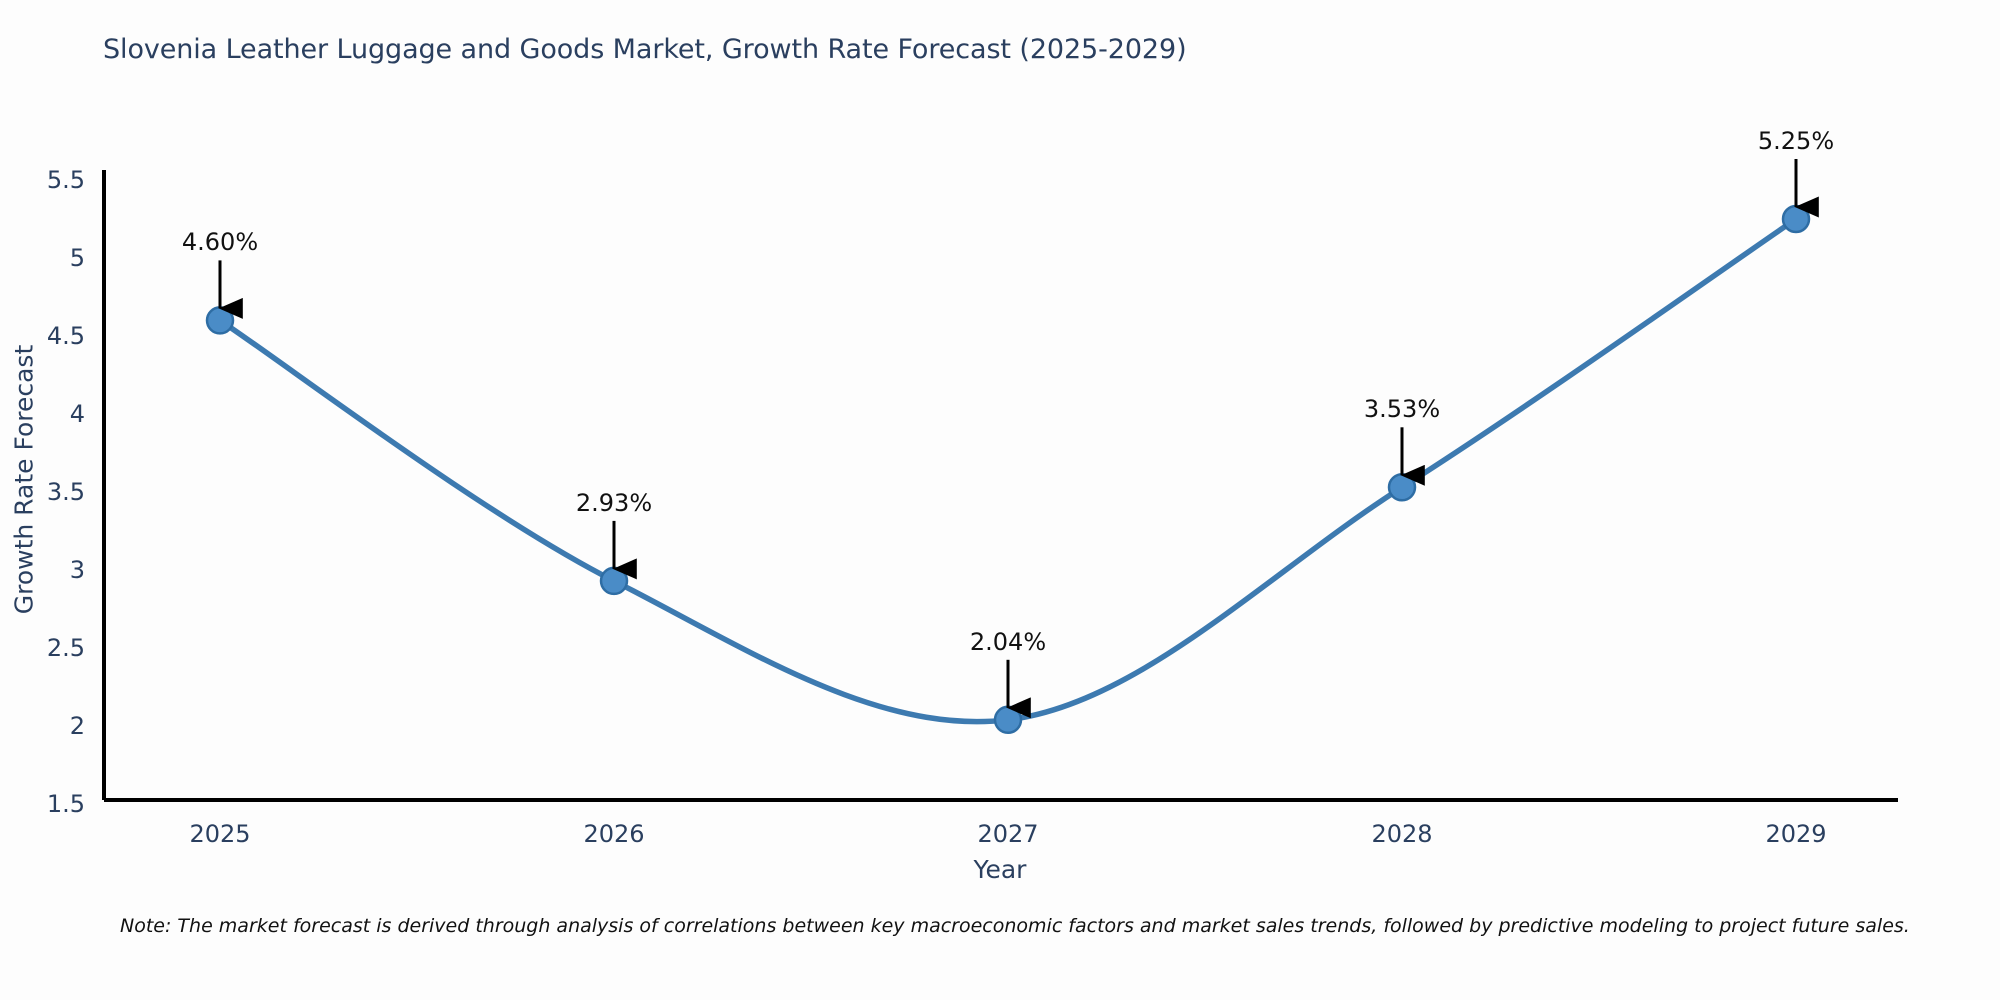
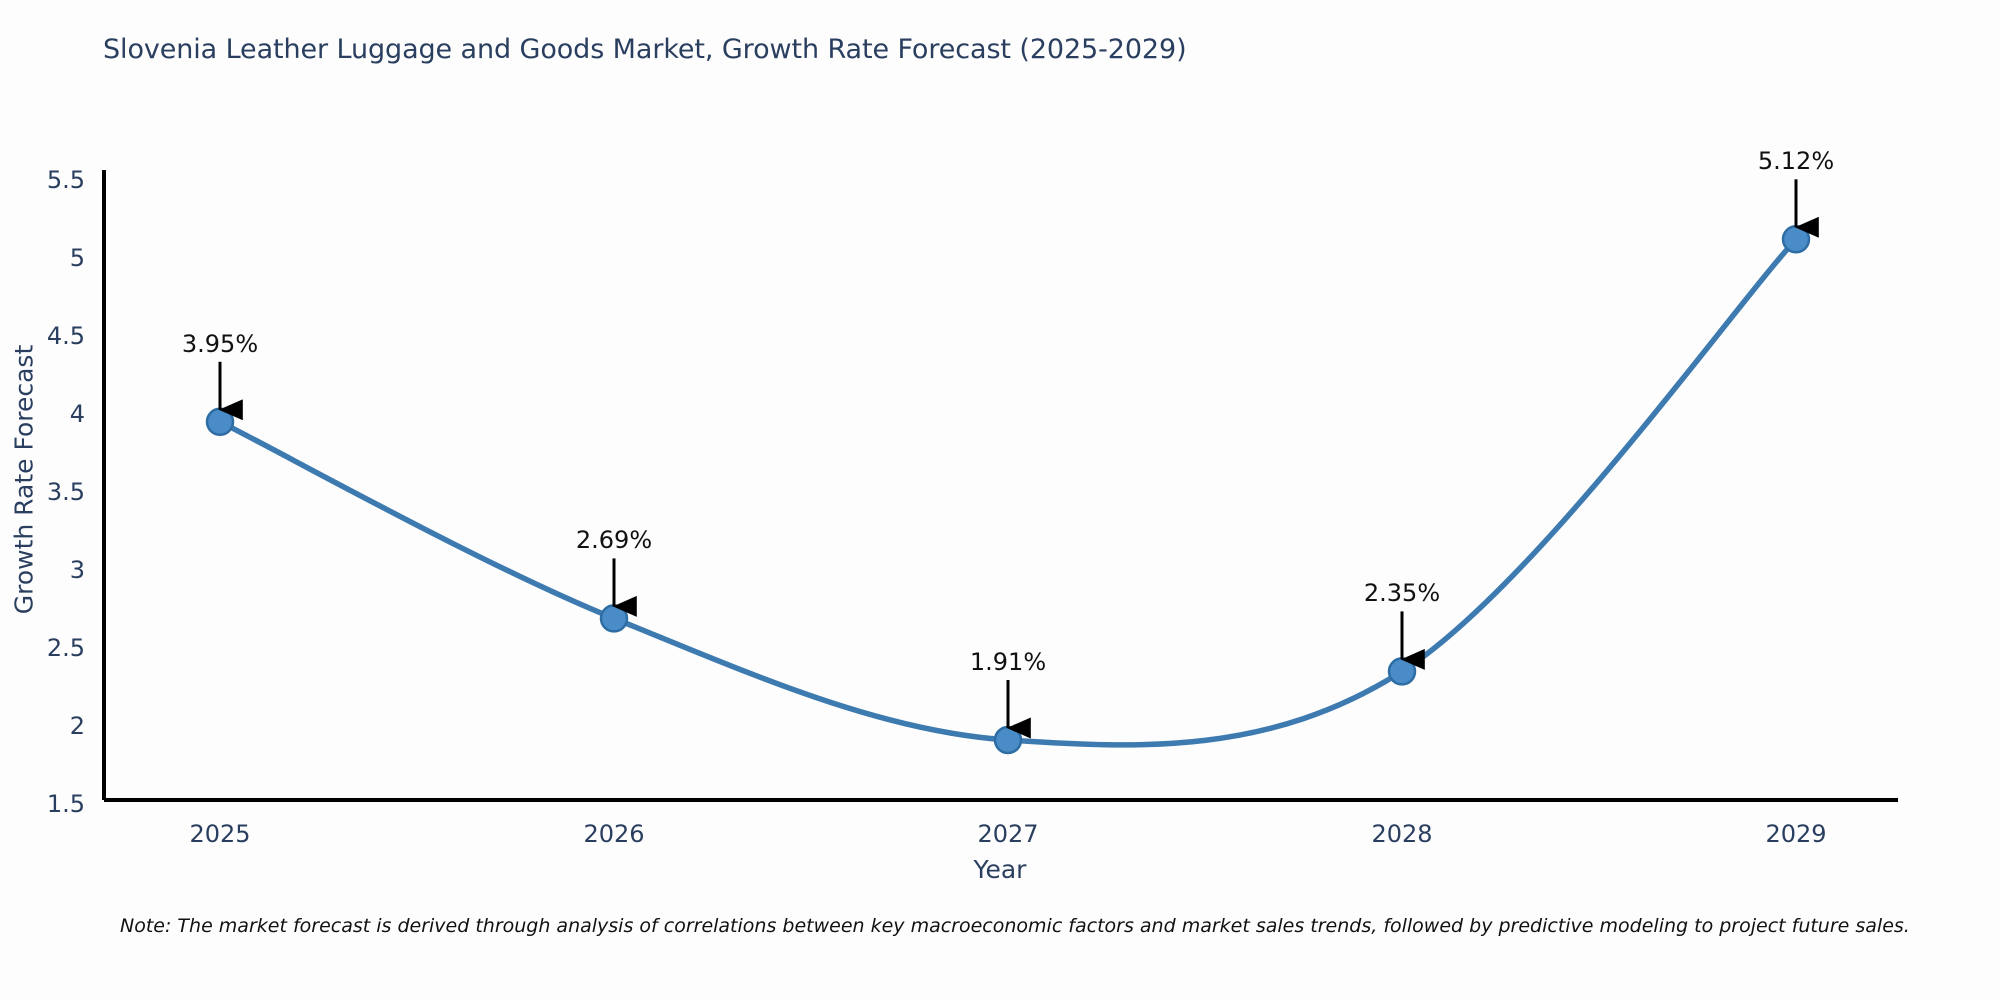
2025: 4.60% -> 3.95%
2026: 2.93% -> 2.69%
2027: 2.04% -> 1.91%
2028: 3.53% -> 2.35%
2029: 5.25% -> 5.12%
